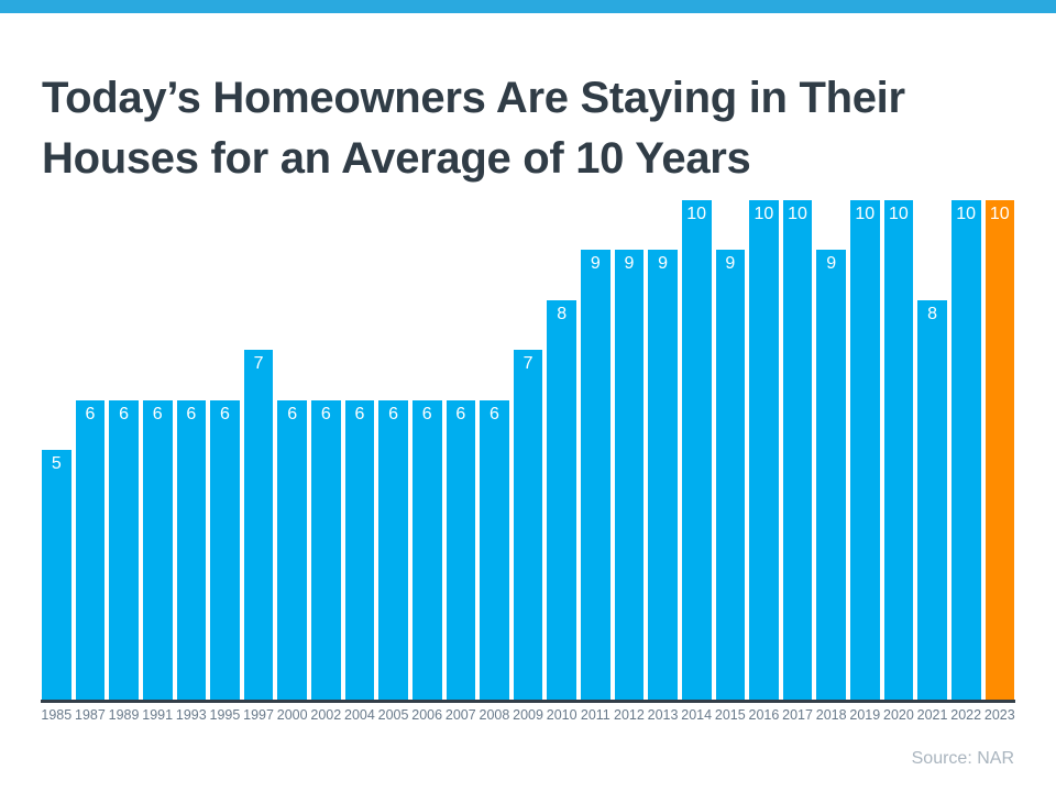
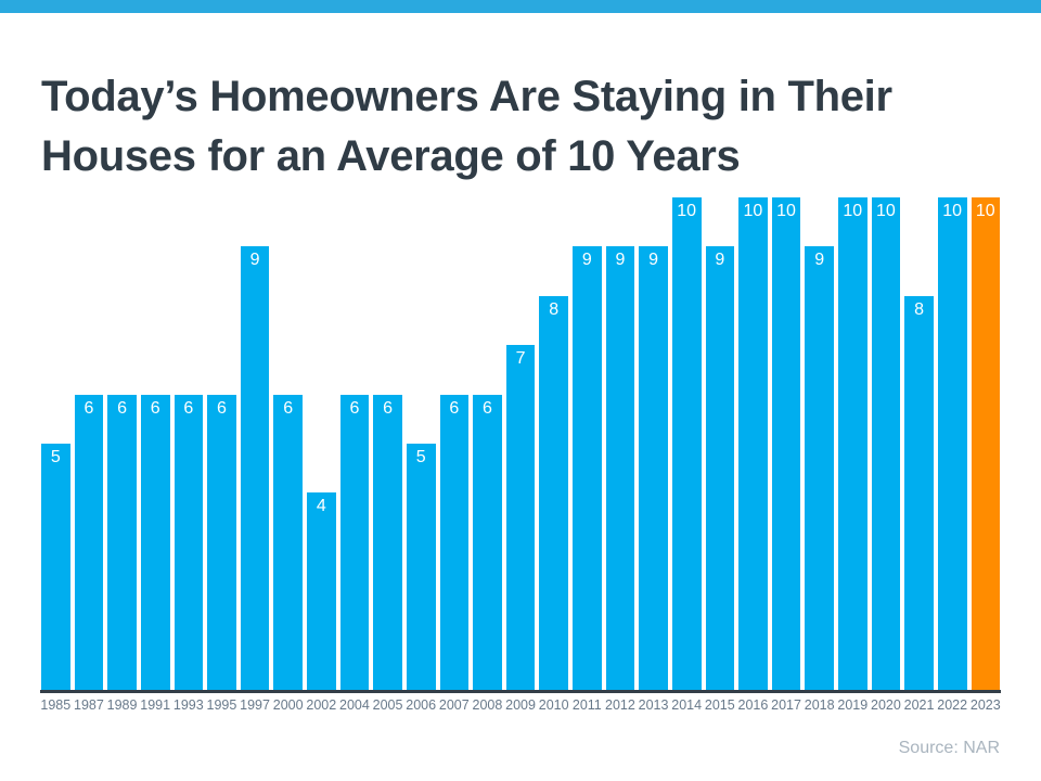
1997: 7 -> 9
2002: 6 -> 4
2006: 6 -> 5
